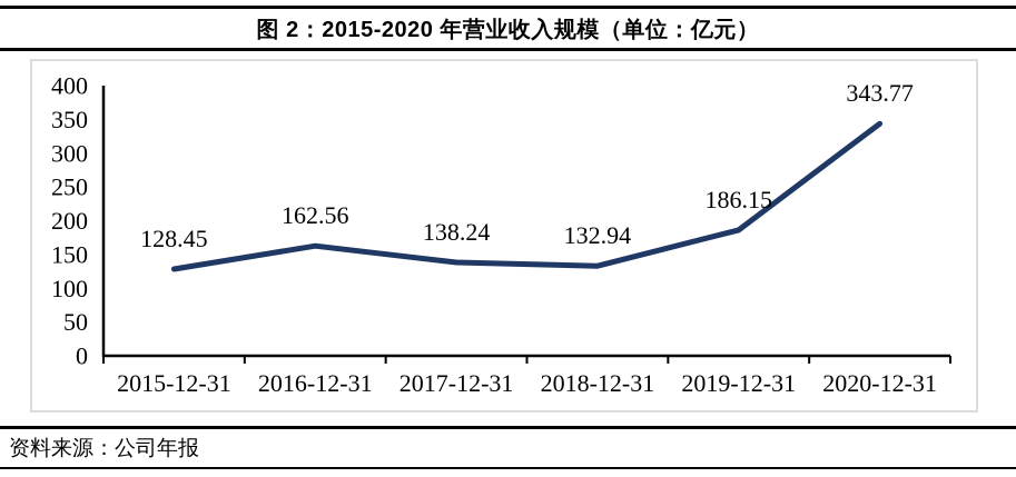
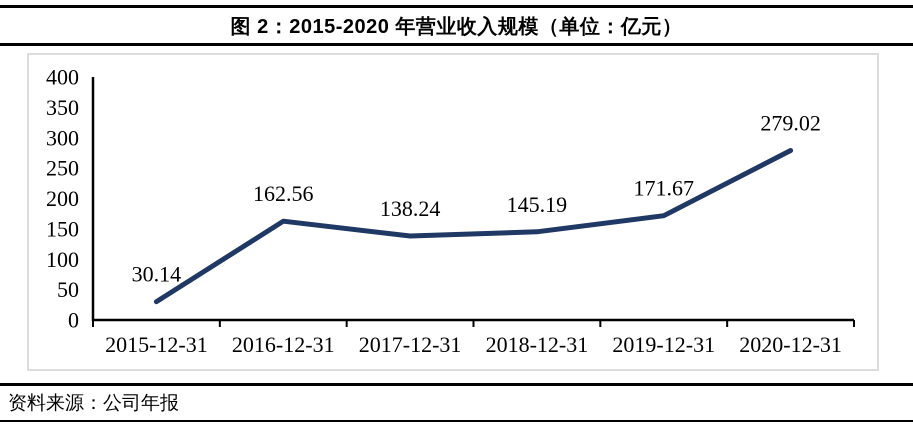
2015-12-31: 128.45 -> 30.14
2018-12-31: 132.94 -> 145.19
2019-12-31: 186.15 -> 171.67
2020-12-31: 343.77 -> 279.02
